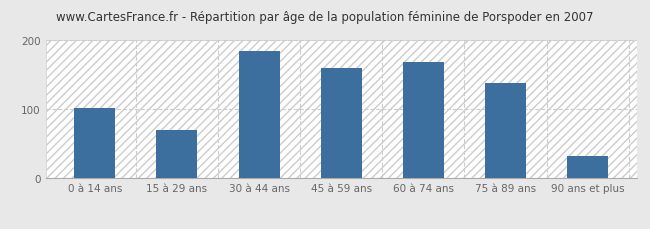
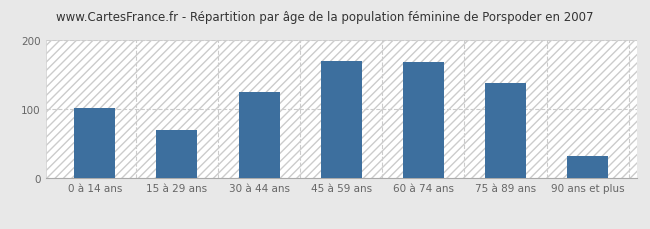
30 à 44 ans: 184 -> 125
45 à 59 ans: 160 -> 170
